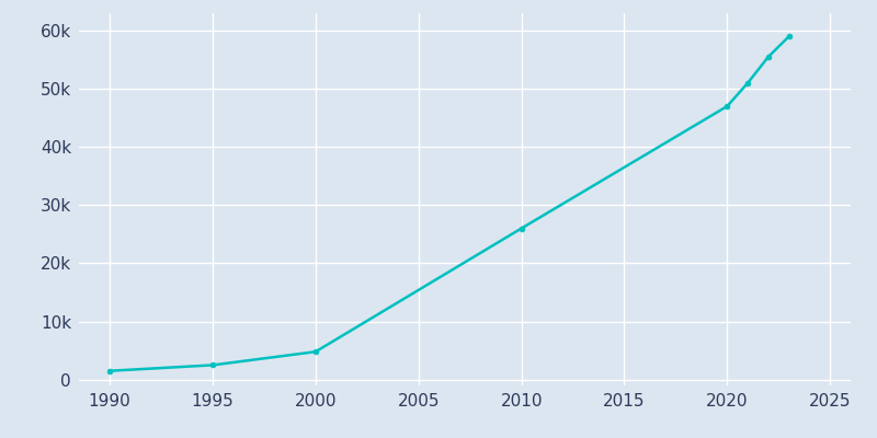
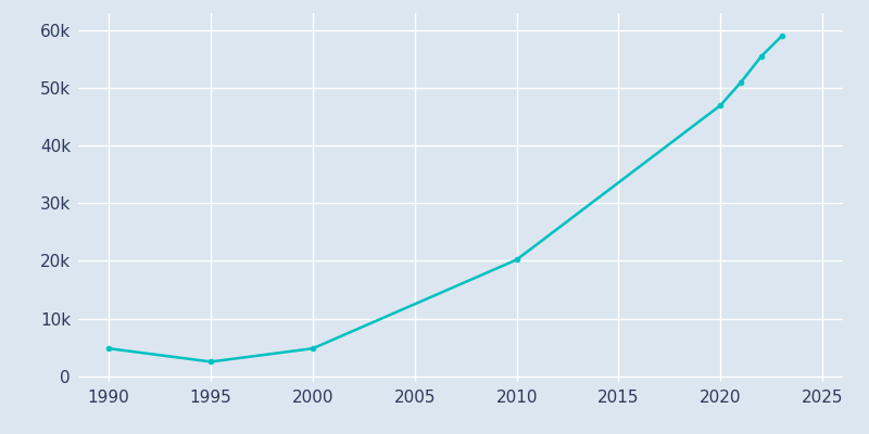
1990: 1.5k -> 4.8k
2010: 26.0k -> 20.2k
